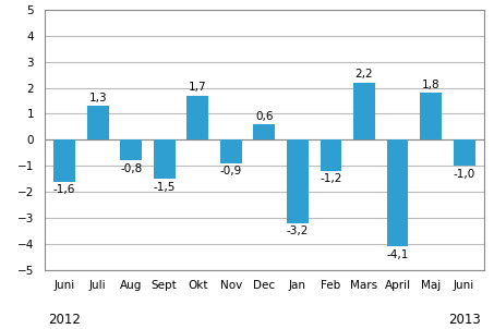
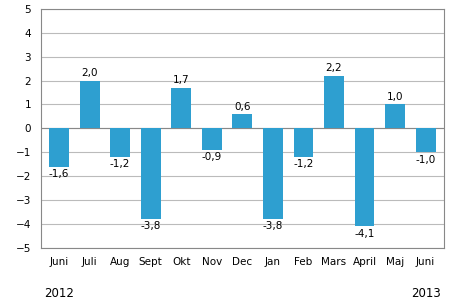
Juli: 1,3 -> 2,0
Aug: -0,8 -> -1,2
Sept: -1,5 -> -3,8
Jan: -3,2 -> -3,8
Maj: 1,8 -> 1,0
